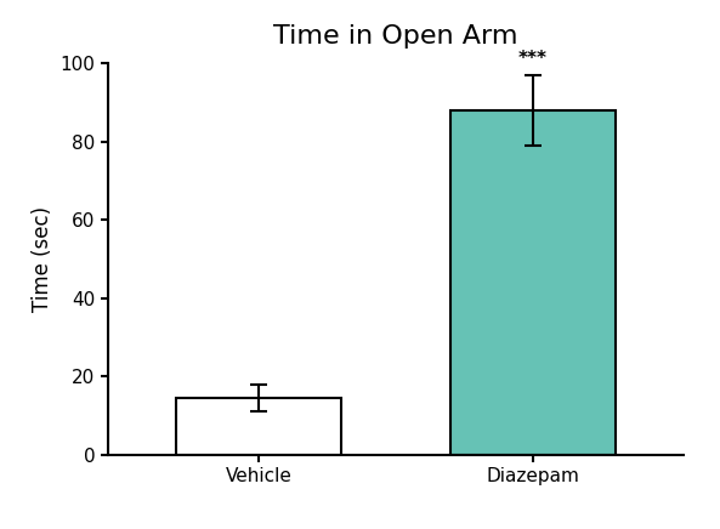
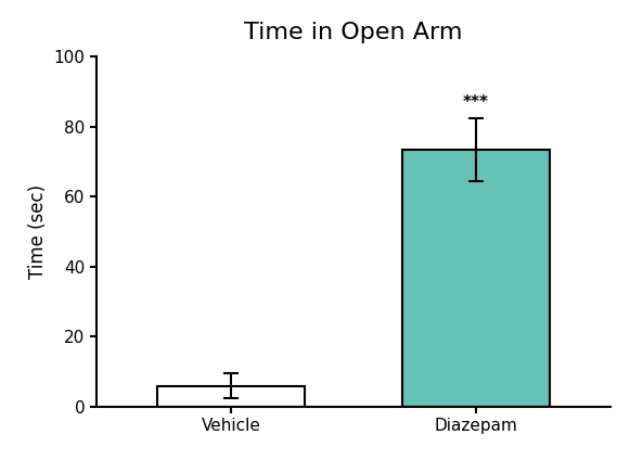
Vehicle: 14.5 -> 6.0
Diazepam: 88.0 -> 73.5
